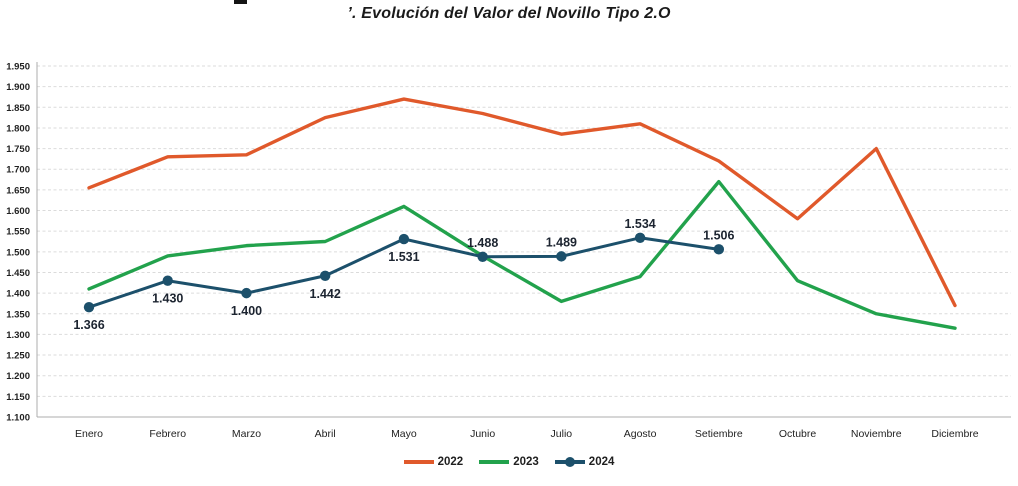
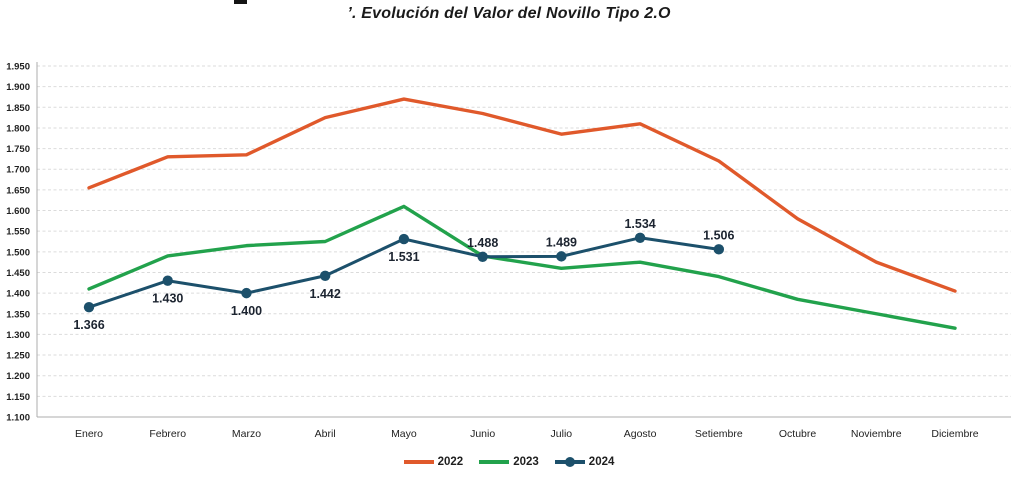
2023/Julio: 1.38 -> 1.46
2023/Agosto: 1.44 -> 1.48
2023/Setiembre: 1.67 -> 1.44
2023/Octubre: 1.43 -> 1.39
2022/Noviembre: 1.75 -> 1.48
2022/Diciembre: 1.37 -> 1.41
